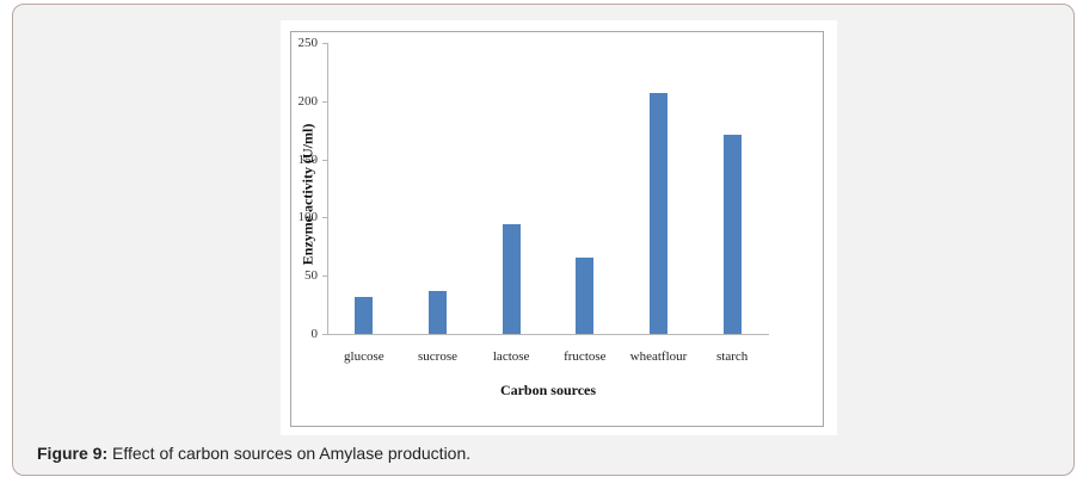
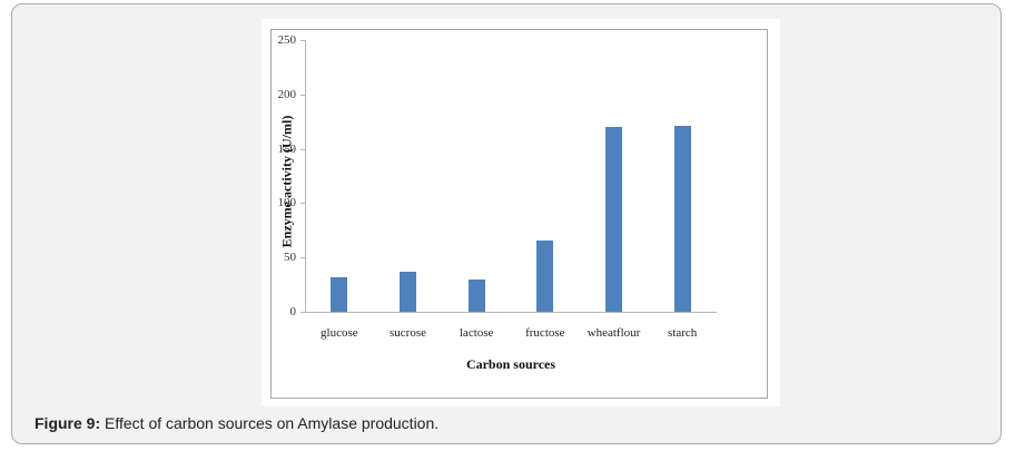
lactose: 90 -> 30
wheatflour: 210 -> 170
